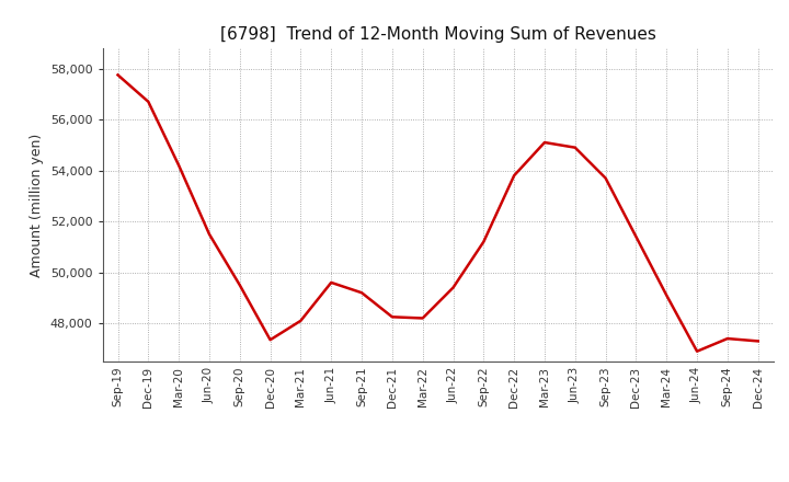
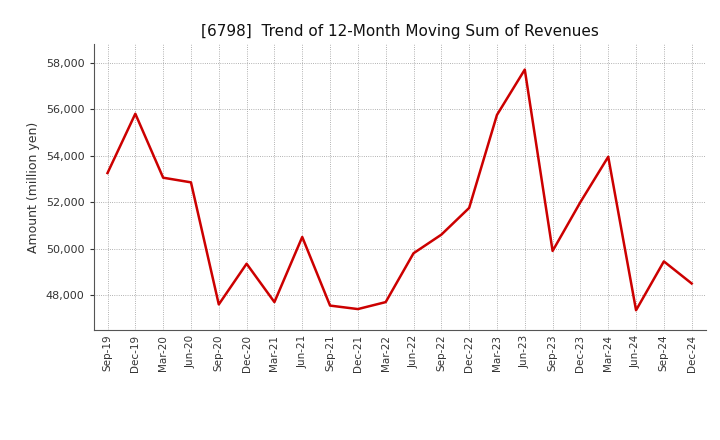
Sep-19: 57,750 -> 53,250
Dec-19: 56,700 -> 55,800
Mar-20: 54,200 -> 53,050
Jun-20: 51,500 -> 52,850
Sep-20: 49,500 -> 47,600
Dec-20: 47,350 -> 49,350
Mar-21: 48,100 -> 47,700
Jun-21: 49,600 -> 50,500
Sep-21: 49,200 -> 47,550
Dec-21: 48,250 -> 47,400
Mar-22: 48,200 -> 47,700
Jun-22: 49,400 -> 49,800
Sep-22: 51,200 -> 50,600
Dec-22: 53,800 -> 51,750
Mar-23: 55,100 -> 55,750
Jun-23: 54,900 -> 57,700
Sep-23: 53,700 -> 49,900
Dec-23: 51,400 -> 52,000
Mar-24: 49,100 -> 53,950
Jun-24: 46,900 -> 47,350
Sep-24: 47,400 -> 49,450
Dec-24: 47,300 -> 48,500
